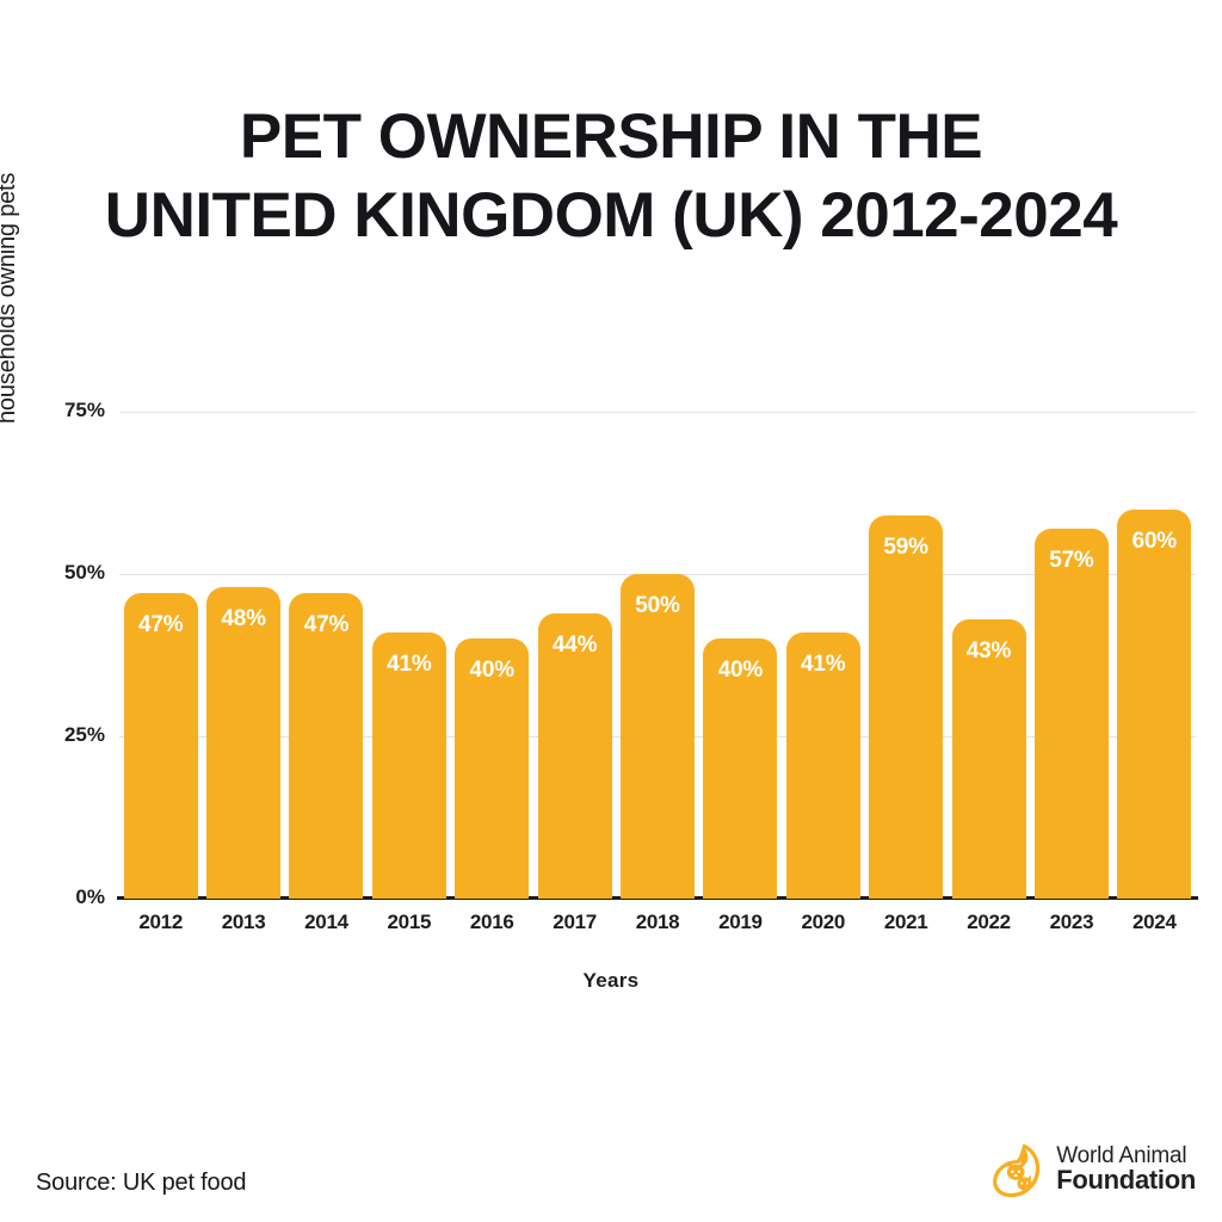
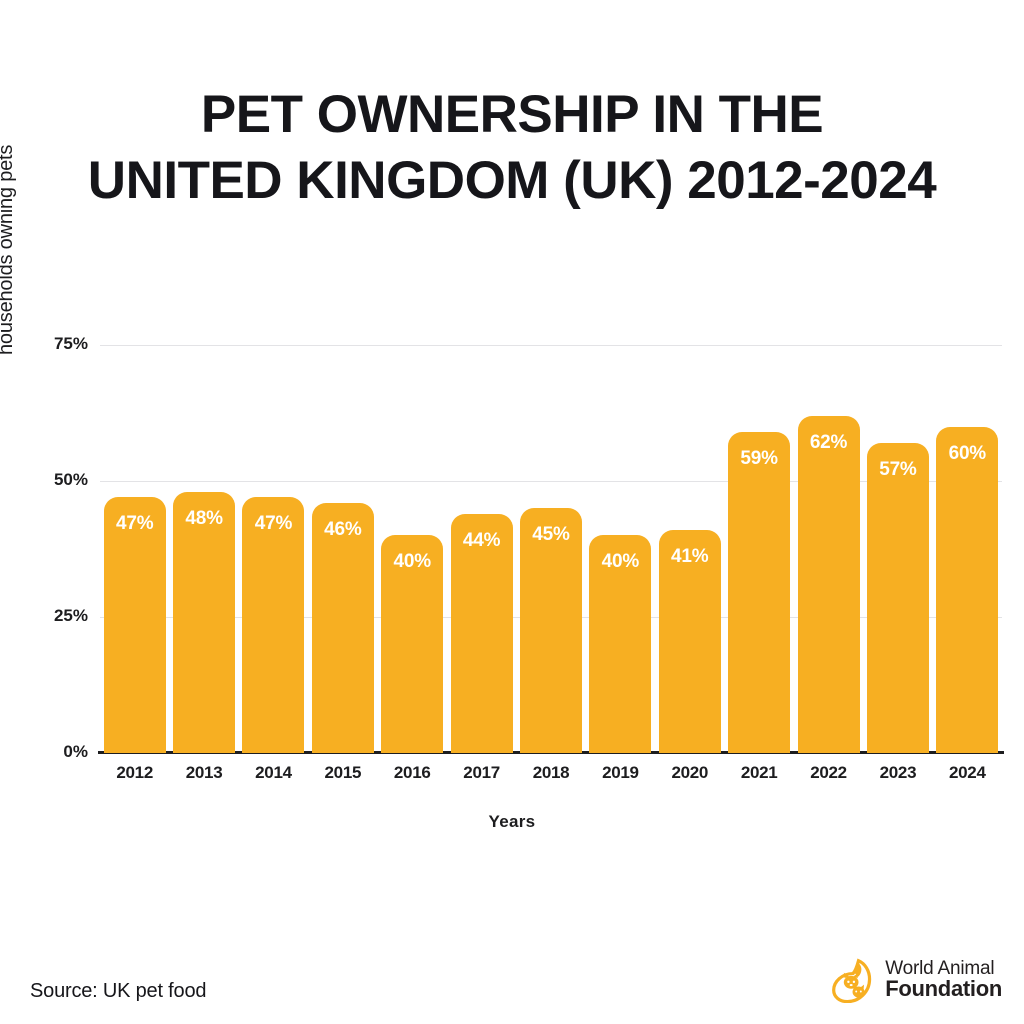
2015: 41% -> 46%
2018: 50% -> 45%
2022: 43% -> 62%
